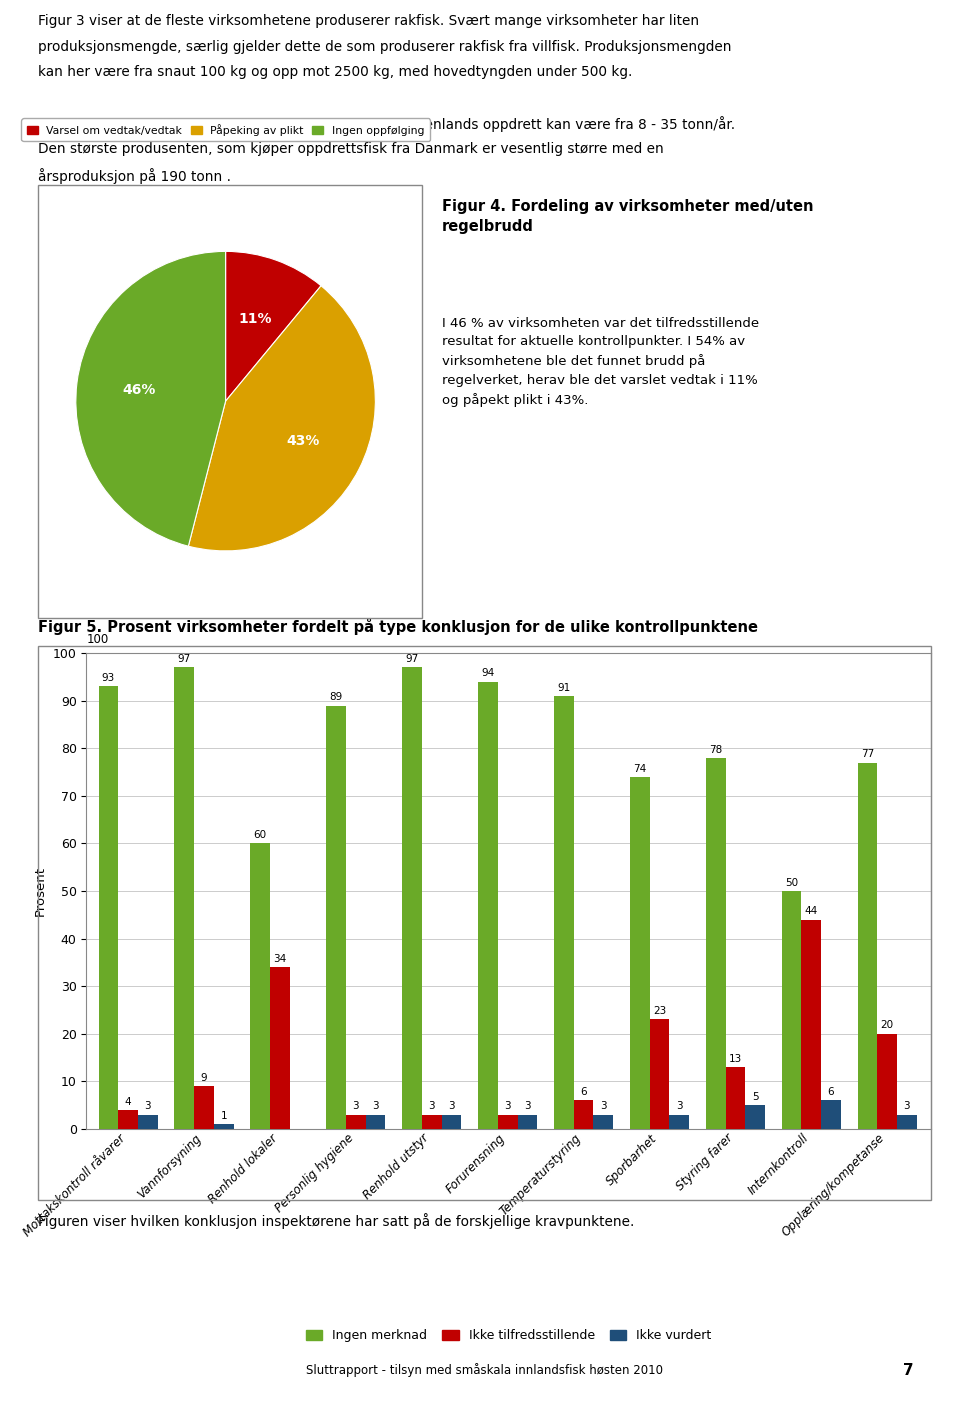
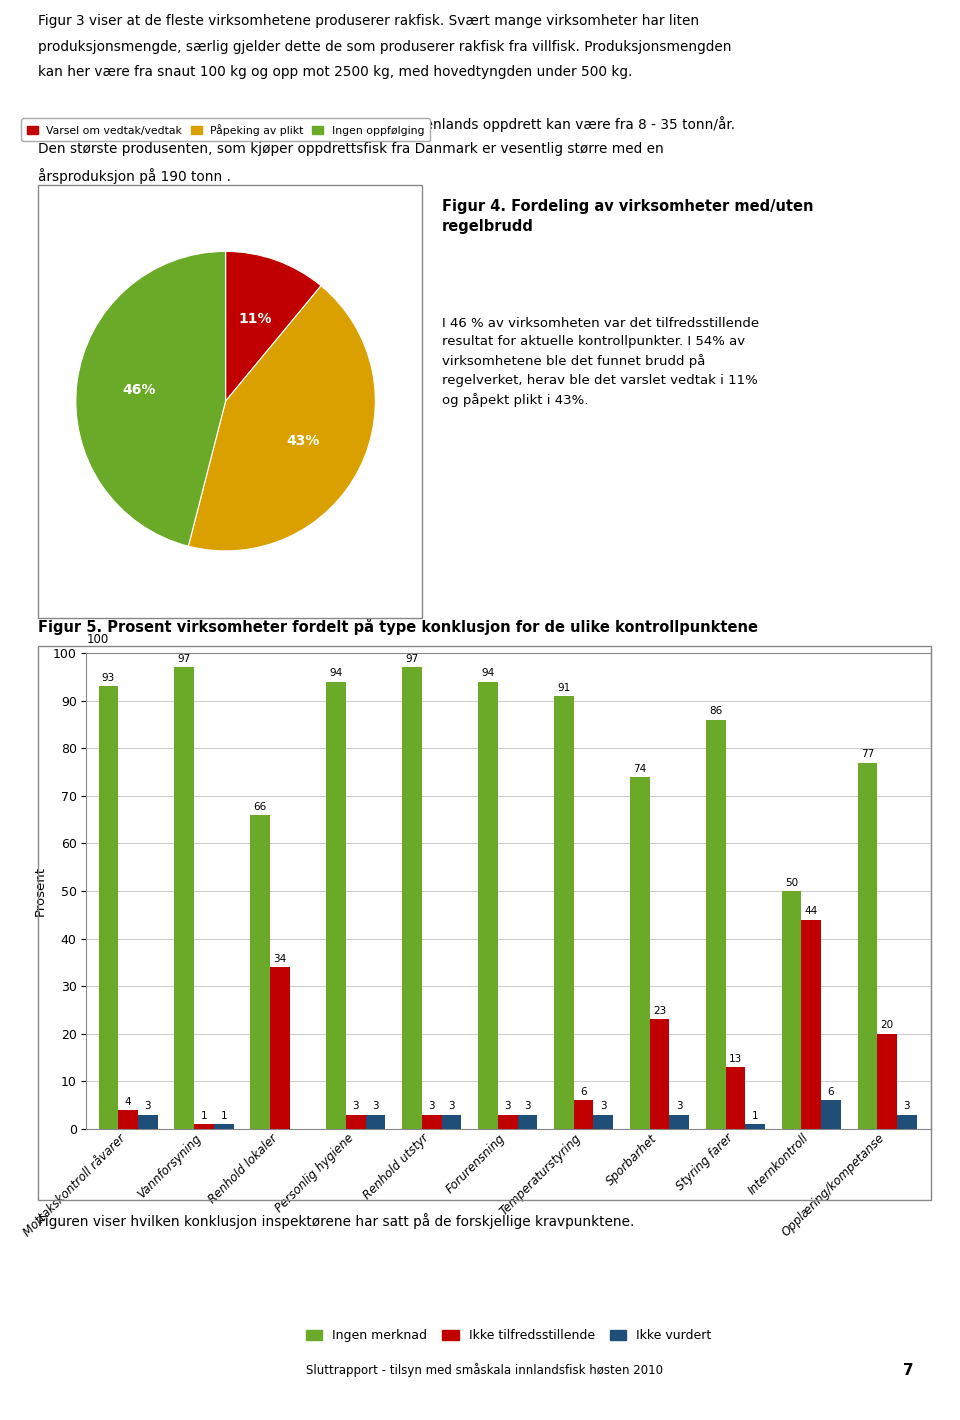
Ikke tilfredsstillende/Vannforsyning: 9 -> 1
Ingen merknad/Renhold lokaler: 60 -> 66
Ingen merknad/Personlig hygiene: 89 -> 94
Ingen merknad/Styring farer: 78 -> 86
Ikke vurdert/Styring farer: 5 -> 1
